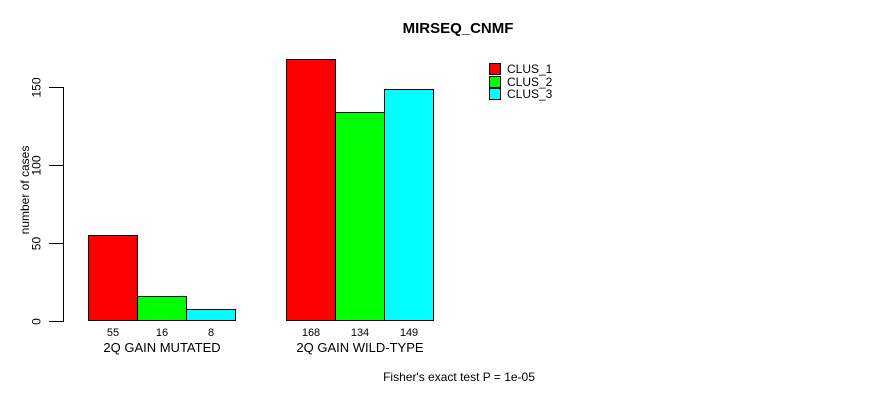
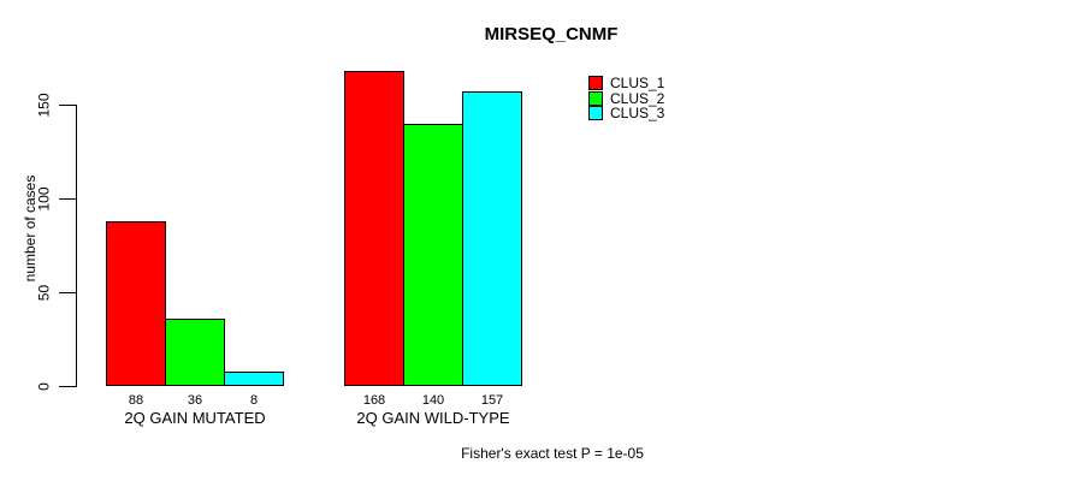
CLUS_1/2Q GAIN MUTATED: 55 -> 88
CLUS_2/2Q GAIN MUTATED: 16 -> 36
CLUS_2/2Q GAIN WILD-TYPE: 134 -> 140
CLUS_3/2Q GAIN WILD-TYPE: 149 -> 157
